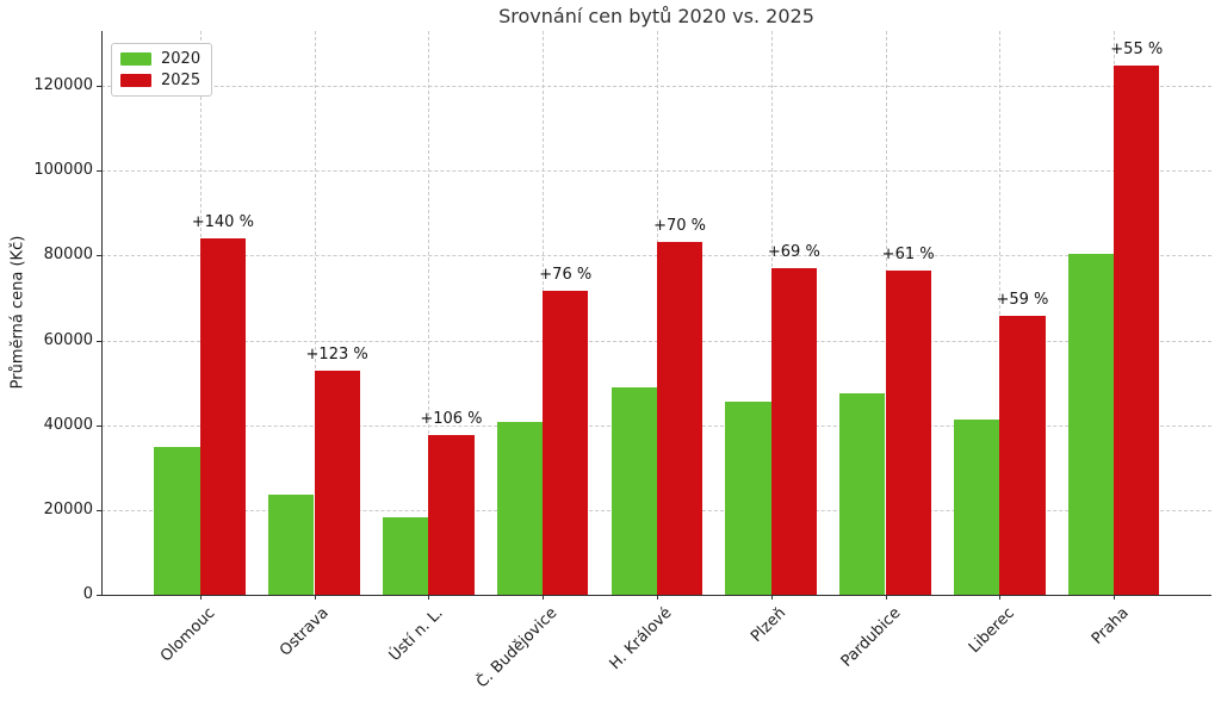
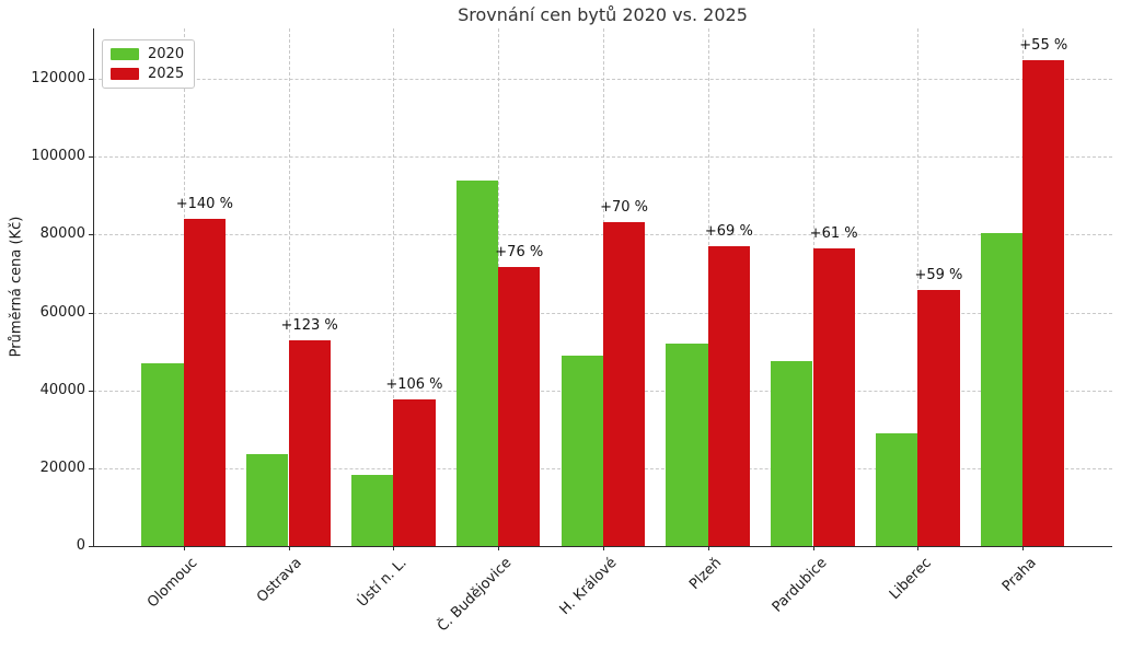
2020/Olomouc: 35000 -> 47000
2020/Č. Budějovice: 41000 -> 94000
2020/Plzeň: 46000 -> 52000
2020/Liberec: 41000 -> 29000
